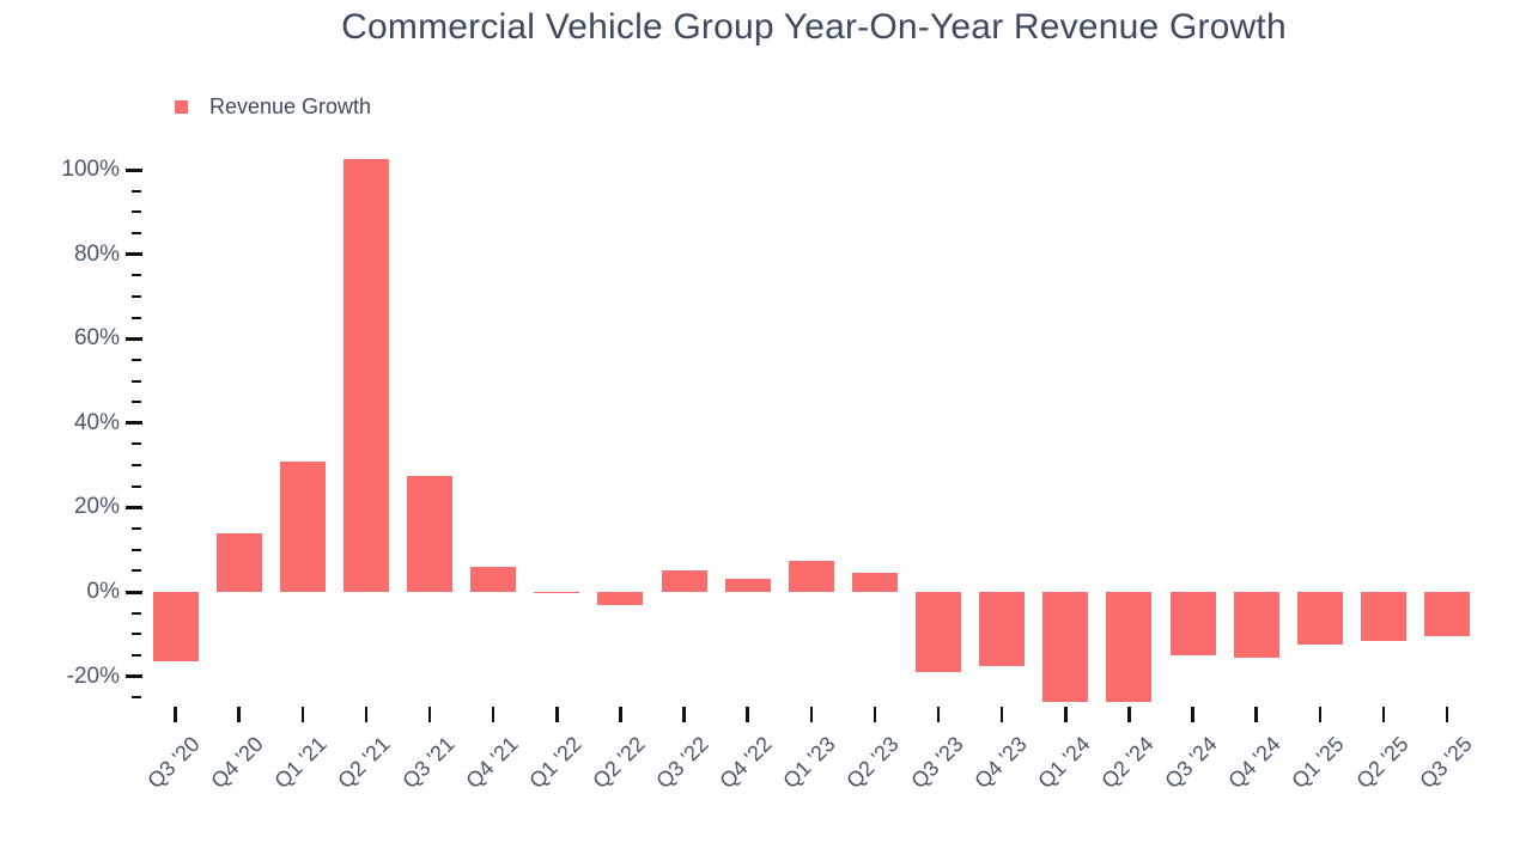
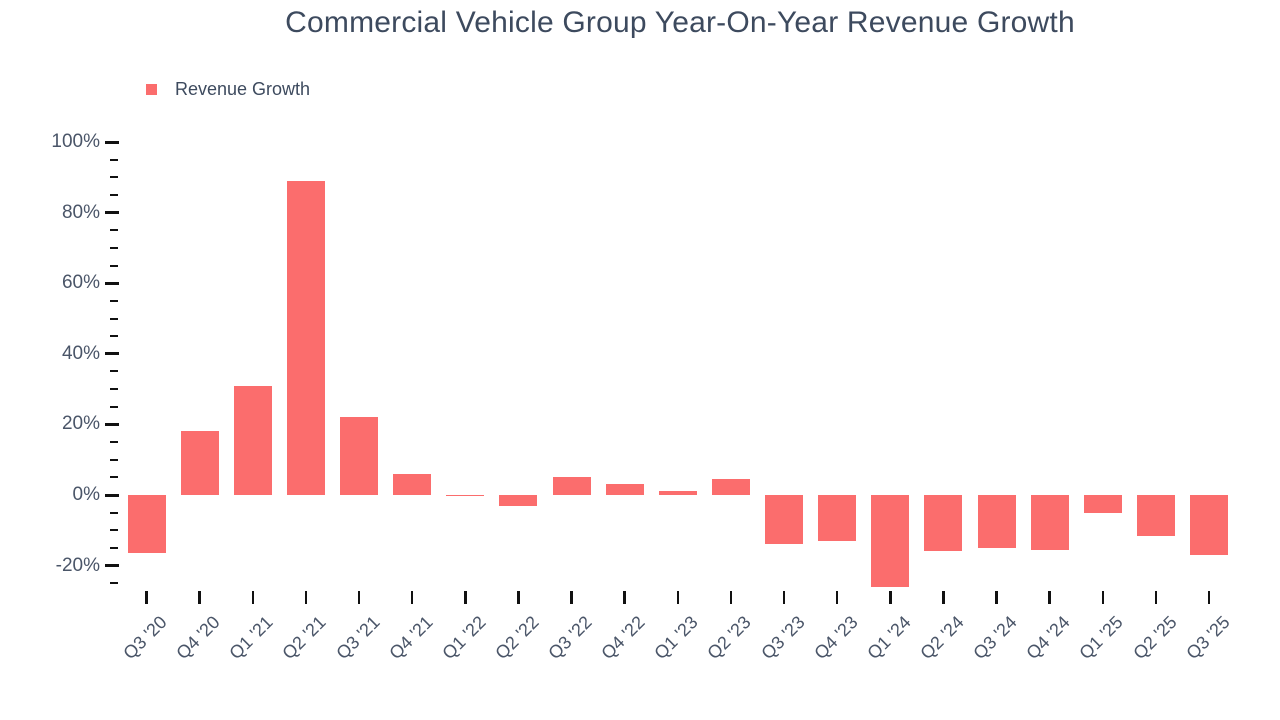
Q4 '20: 14% -> 18%
Q2 '21: 102% -> 89%
Q3 '21: 28% -> 22%
Q1 '23: 8% -> 1%
Q3 '23: -19% -> -14%
Q4 '23: -18% -> -13%
Q2 '24: -26% -> -16%
Q1 '25: -12% -> -5%
Q3 '25: -10% -> -17%
